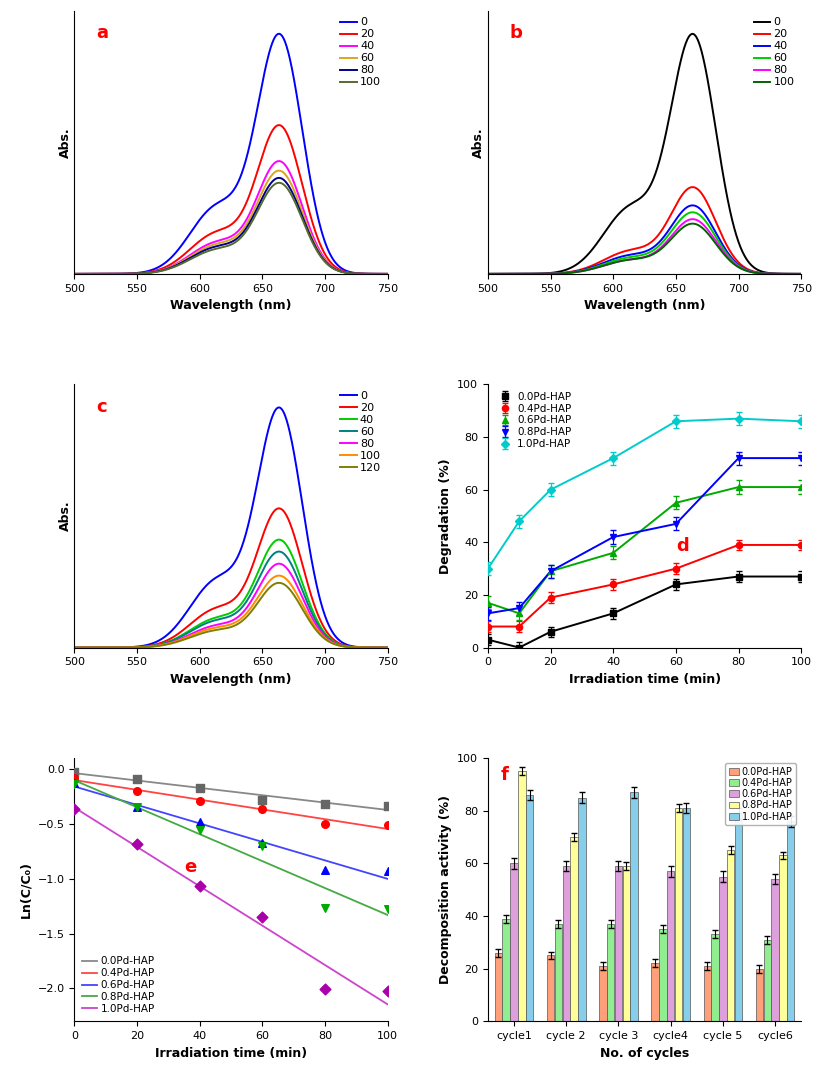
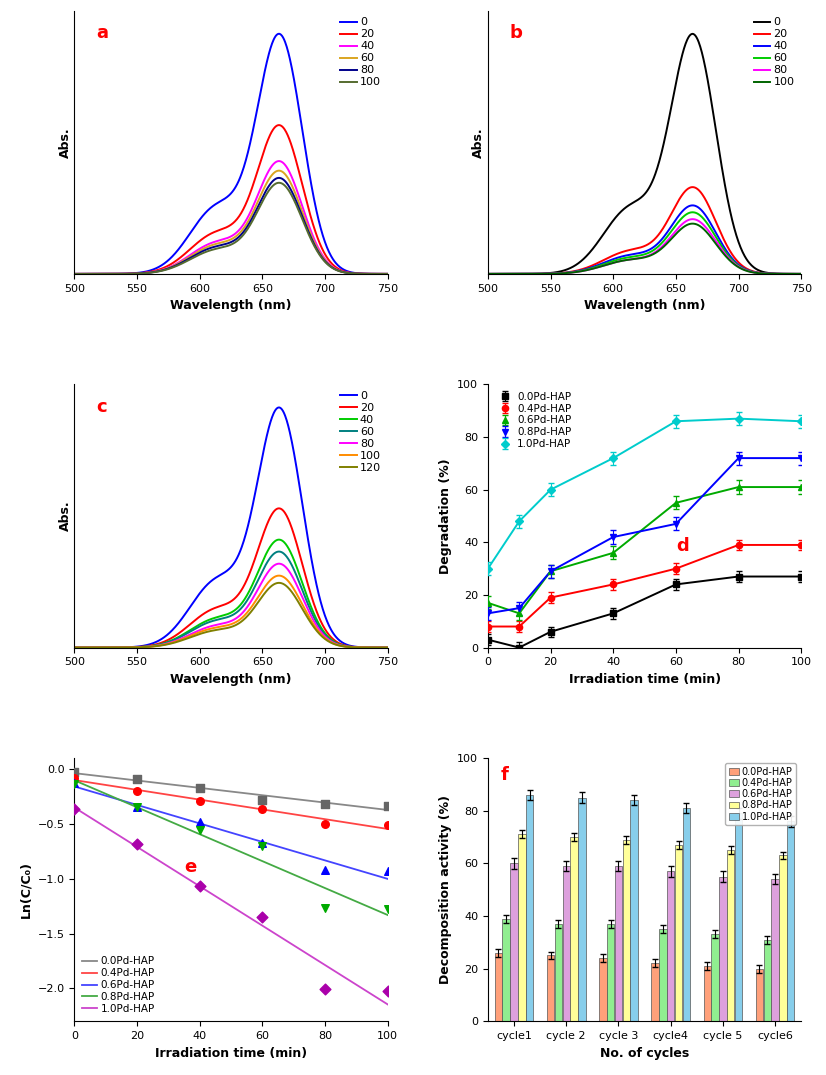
0.8Pd-HAP/cycle1: 95 -> 71
0.0Pd-HAP/cycle 3: 21 -> 24
0.8Pd-HAP/cycle 3: 59 -> 69
1.0Pd-HAP/cycle 3: 87 -> 84
0.8Pd-HAP/cycle4: 81 -> 67
